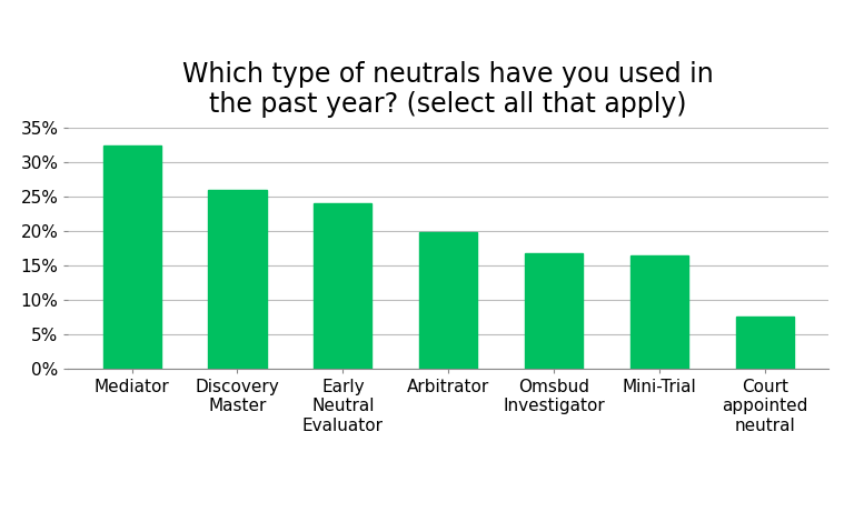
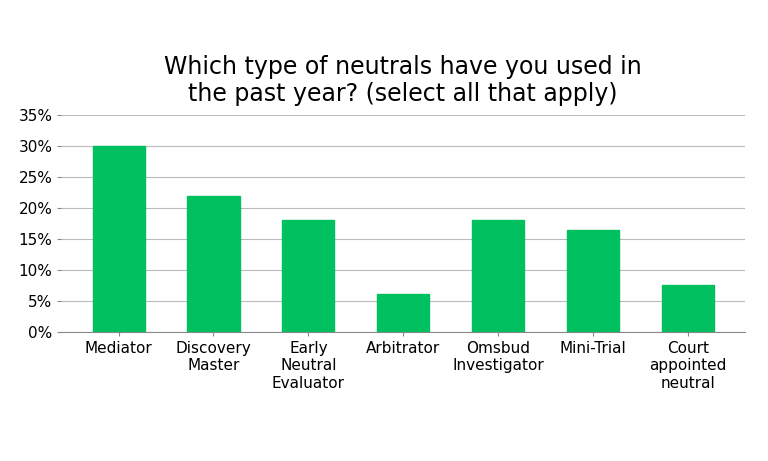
Mediator: 32.5% -> 30.0%
Discovery Master: 26.0% -> 22.0%
Early Neutral Evaluator: 24.0% -> 18.0%
Arbitrator: 19.9% -> 6.2%
Omsbud Investigator: 16.8% -> 18.0%
